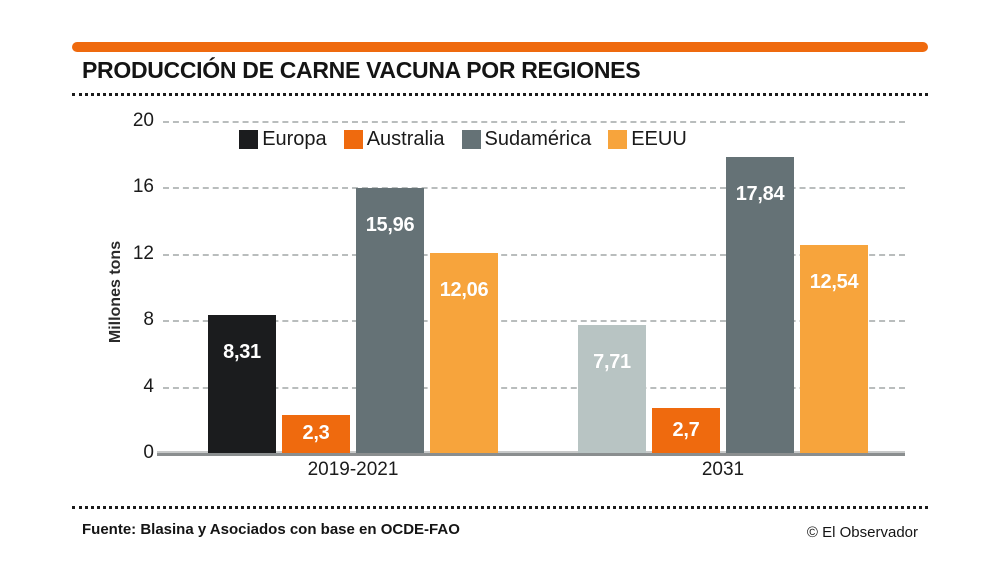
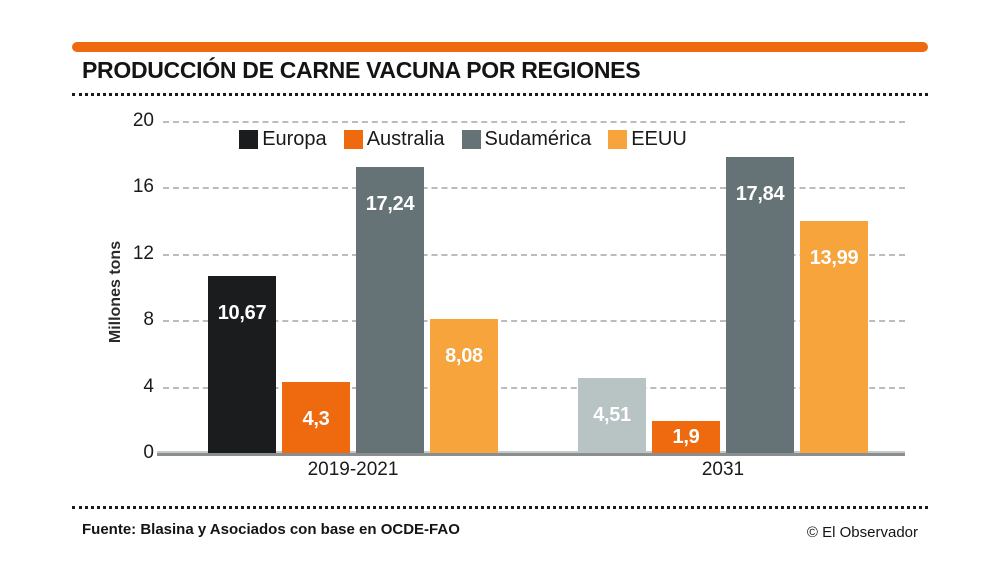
Europa/2019-2021: 8,31 -> 10,67
Australia/2019-2021: 2,3 -> 4,3
Sudamérica/2019-2021: 15,96 -> 17,24
EEUU/2019-2021: 12,06 -> 8,08
Europa/2031: 7,71 -> 4,51
Australia/2031: 2,7 -> 1,9
EEUU/2031: 12,54 -> 13,99
